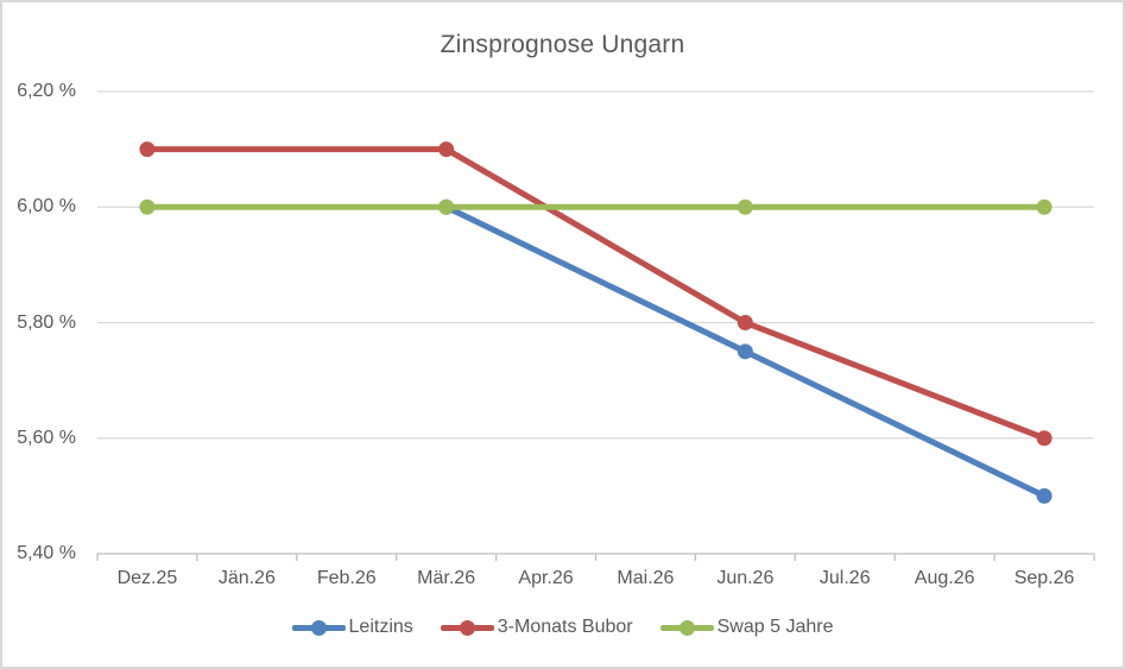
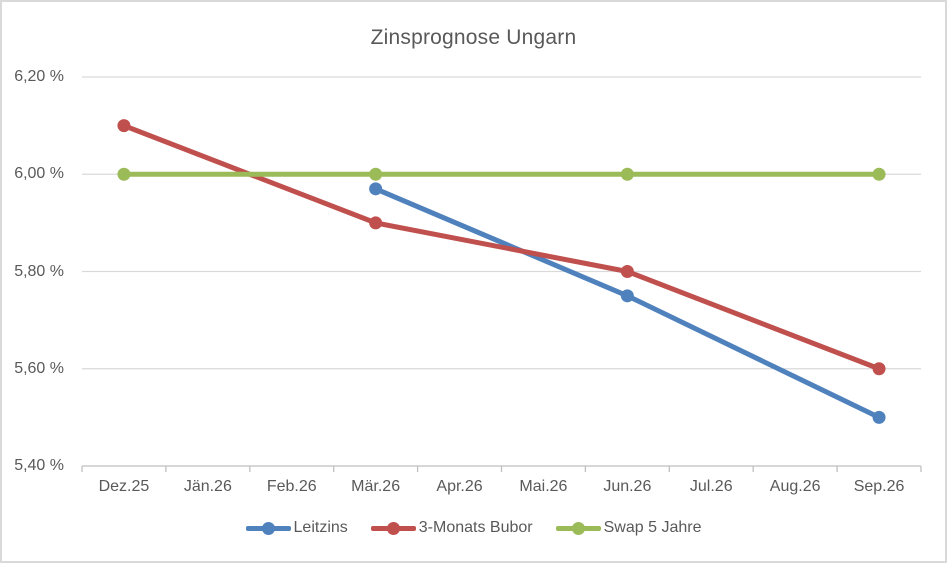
Leitzins/Mär.26: 6,00% -> 5,97%
3-Monats Bubor/Mär.26: 6,1% -> 5,9%
